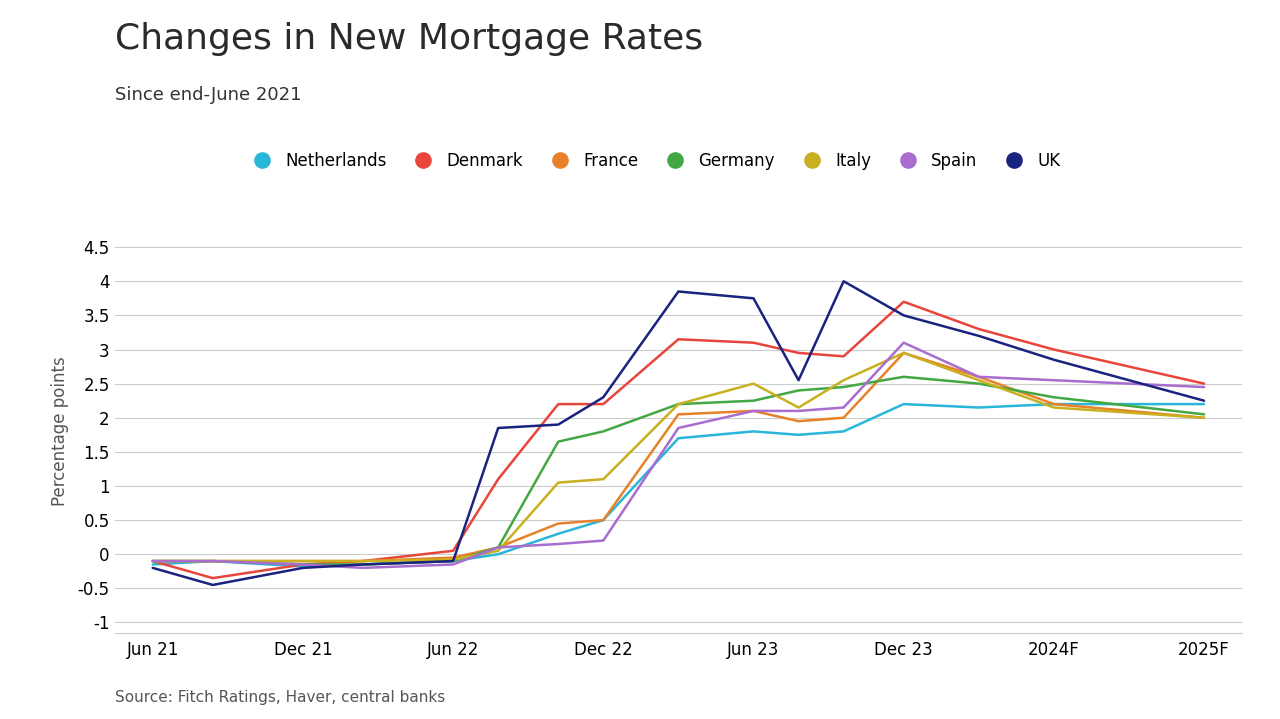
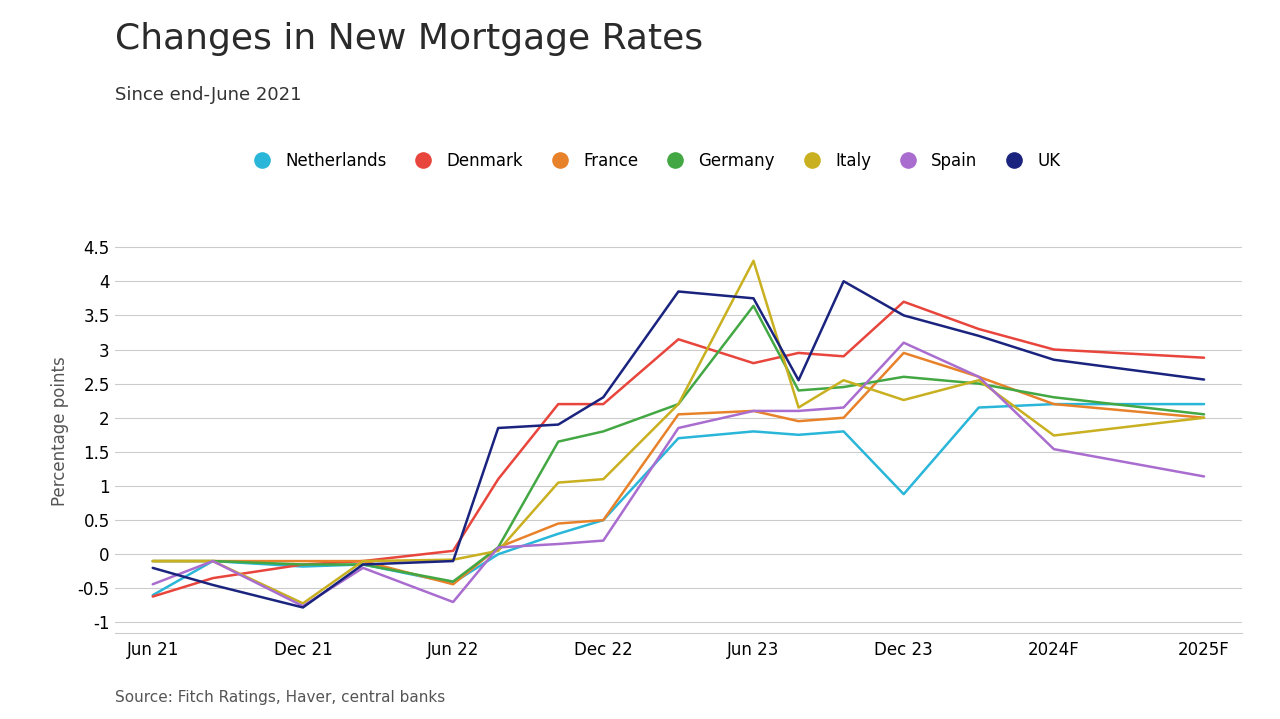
Netherlands/Jun 21: -0.15 -> -0.60
Denmark/Jun 21: -0.10 -> -0.62
Spain/Jun 21: -0.10 -> -0.44
Italy/Dec 21: -0.10 -> -0.72
Spain/Dec 21: -0.15 -> -0.76
UK/Dec 21: -0.20 -> -0.78
Netherlands/Jun 22: -0.10 -> -0.42
France/Jun 22: -0.05 -> -0.44
Germany/Jun 22: -0.10 -> -0.40
Spain/Jun 22: -0.15 -> -0.70
Denmark/Jun 23: 3.10 -> 2.80
Germany/Jun 23: 2.25 -> 3.64
Italy/Jun 23: 2.50 -> 4.30
Netherlands/Dec 23: 2.20 -> 0.88
Italy/Dec 23: 2.95 -> 2.26
Italy/2024F: 2.15 -> 1.74
Spain/2024F: 2.55 -> 1.54
Denmark/2025F: 2.50 -> 2.88
Spain/2025F: 2.45 -> 1.14
UK/2025F: 2.25 -> 2.56
